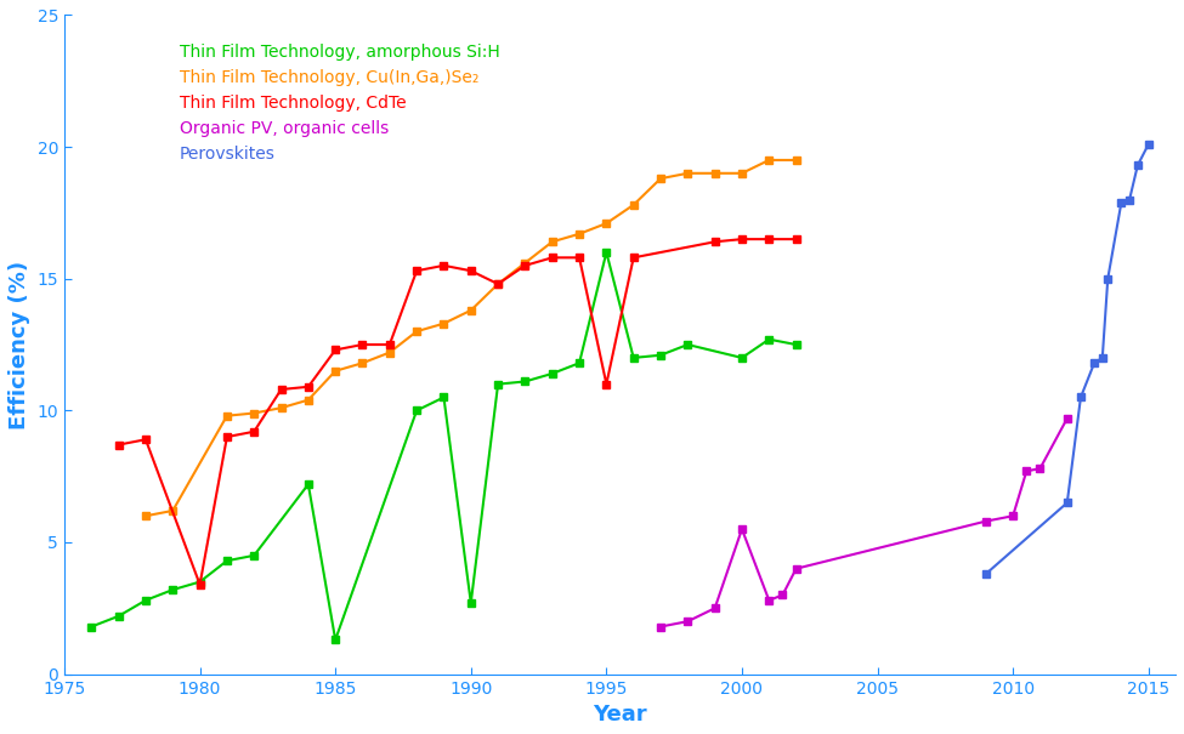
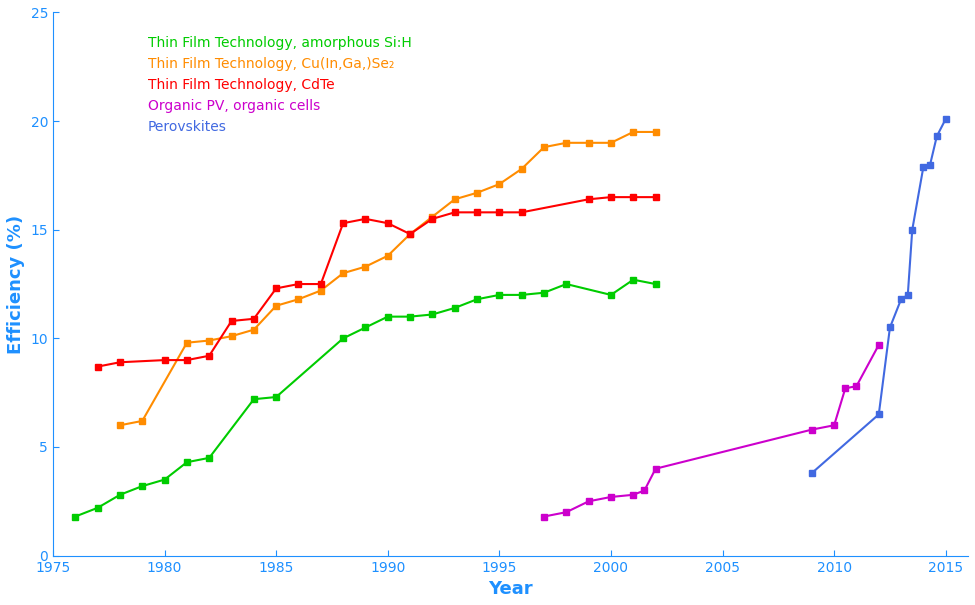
Thin Film Technology, CdTe/1980: 3.4 -> 9.0
Thin Film Technology, amorphous Si:H/1985: 1.3 -> 7.3
Thin Film Technology, amorphous Si:H/1990: 2.7 -> 11.0
Thin Film Technology, amorphous Si:H/1995: 16.0 -> 12.0
Thin Film Technology, CdTe/1995: 11.0 -> 15.8
Organic PV, organic cells/2000: 5.5 -> 2.7
